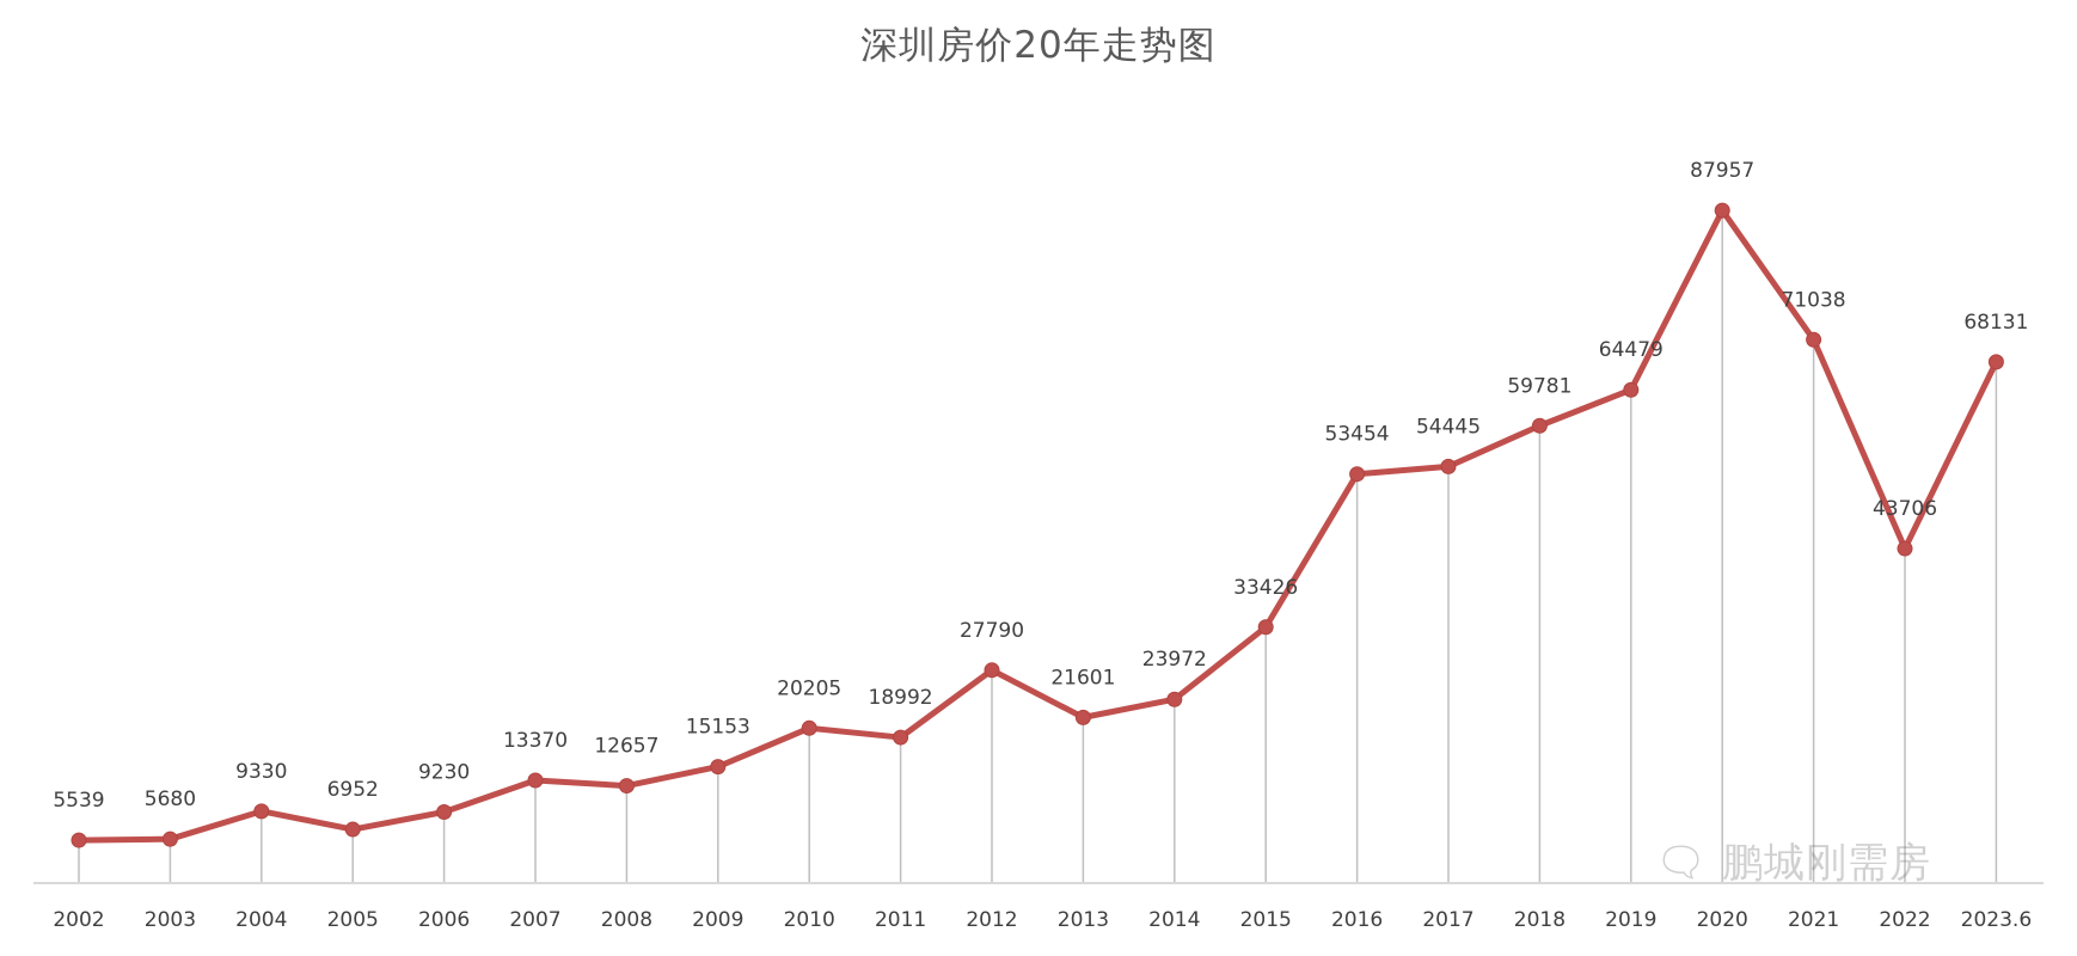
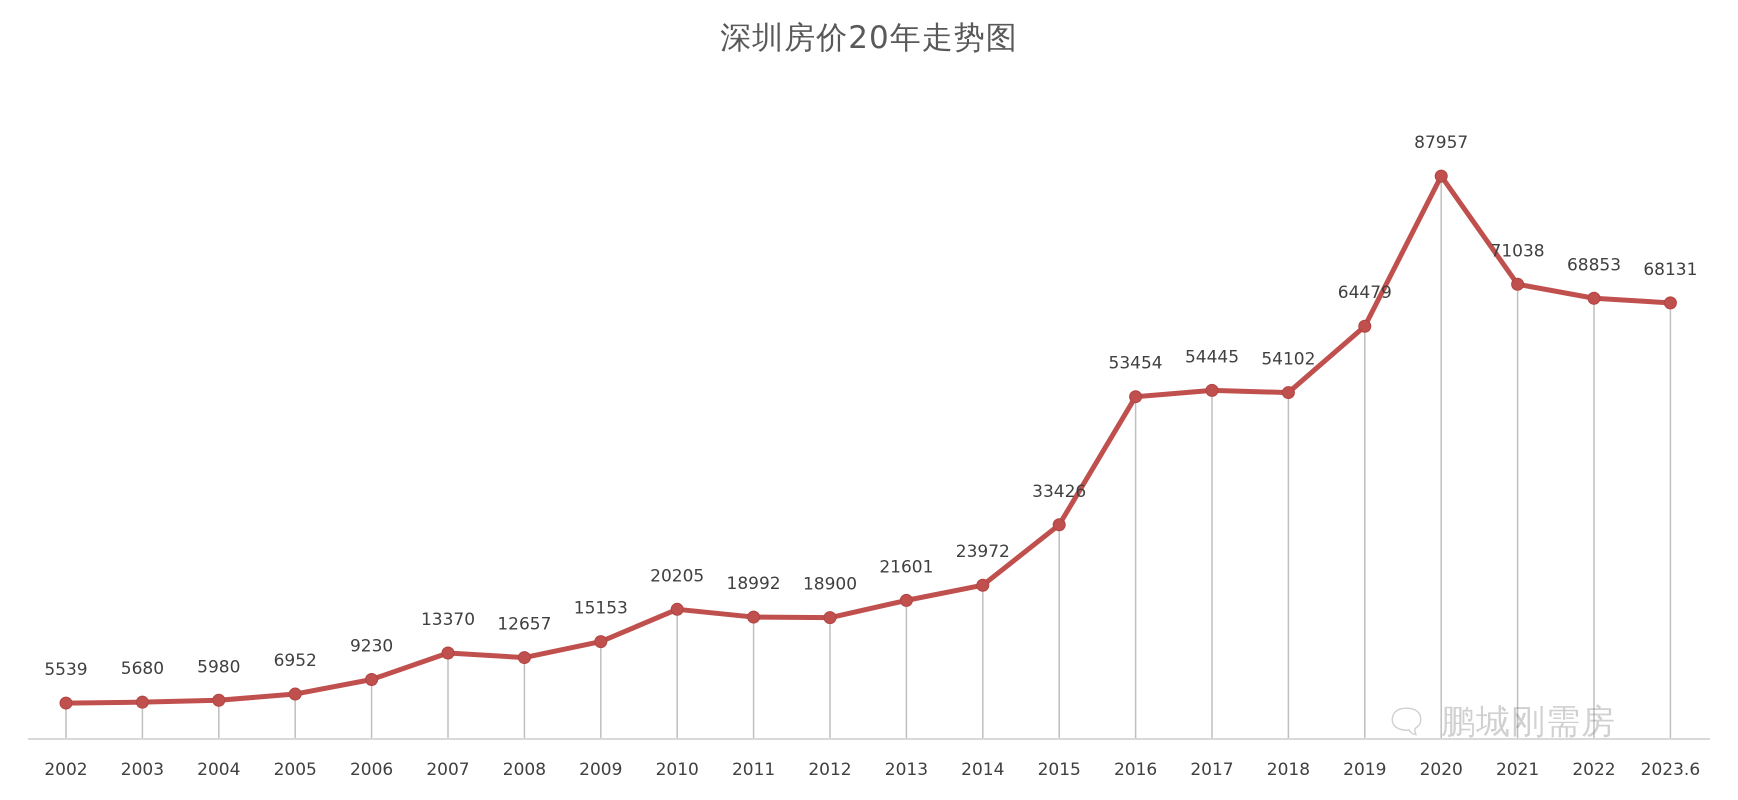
2004: 9330 -> 5980
2012: 27790 -> 18900
2018: 59781 -> 54102
2022: 43706 -> 68853
